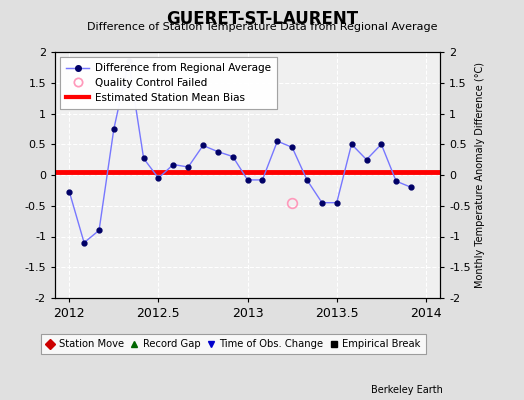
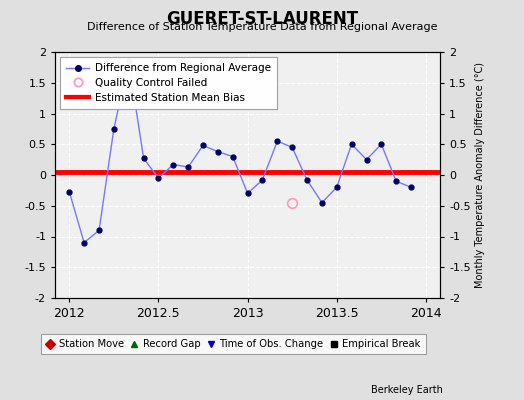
2013: -0.08 -> -0.30
2013.5: -0.45 -> -0.20
